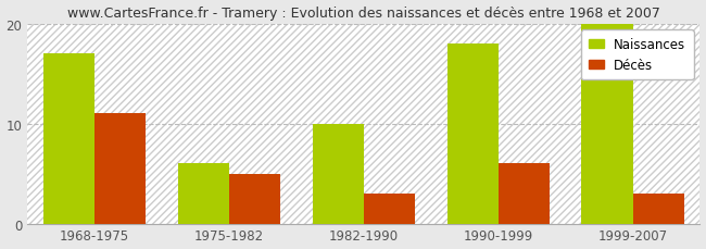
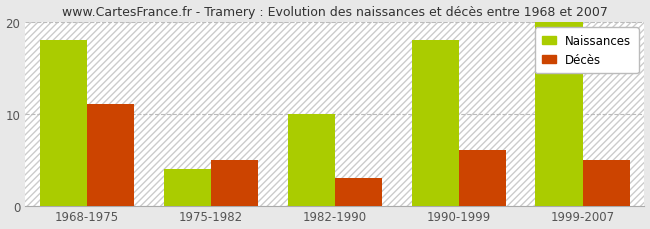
Naissances/1968-1975: 17 -> 18
Naissances/1975-1982: 6 -> 4
Décès/1999-2007: 3 -> 5
